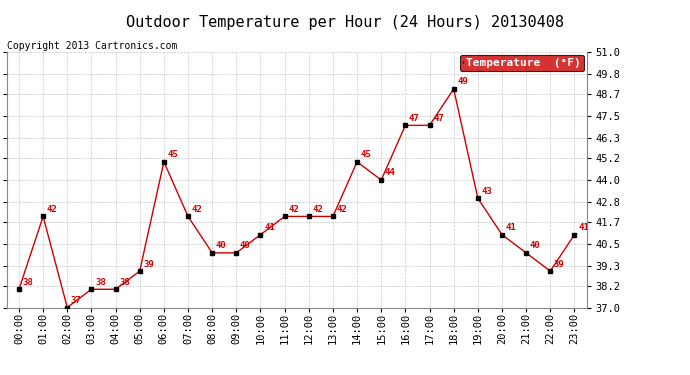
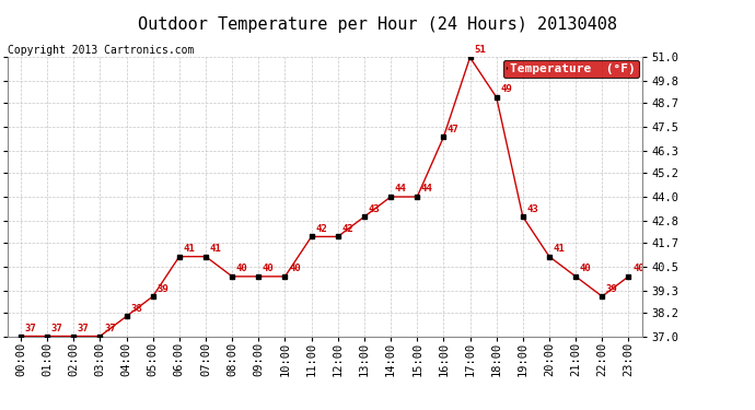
00:00: 38 -> 37
01:00: 42 -> 37
03:00: 38 -> 37
06:00: 45 -> 41
07:00: 42 -> 41
10:00: 41 -> 40
13:00: 42 -> 43
14:00: 45 -> 44
17:00: 47 -> 51
23:00: 41 -> 40
